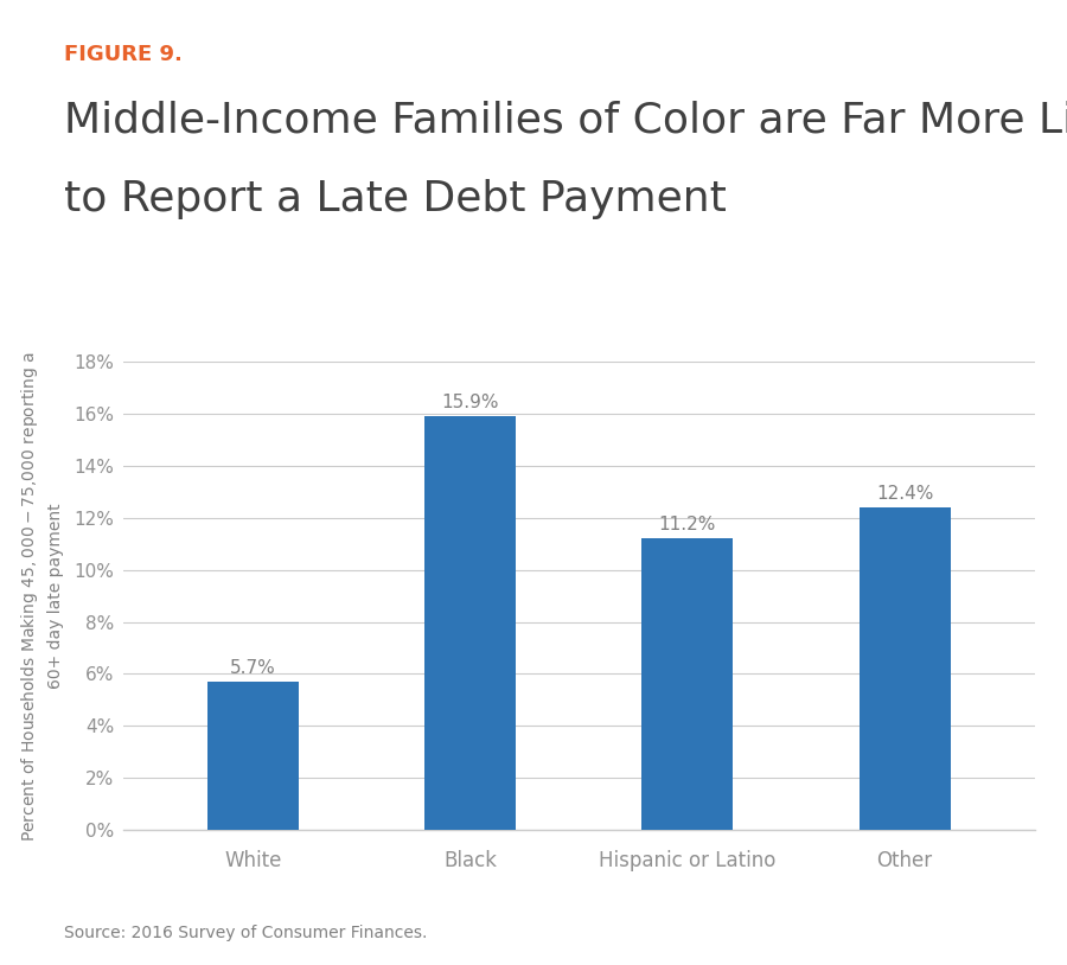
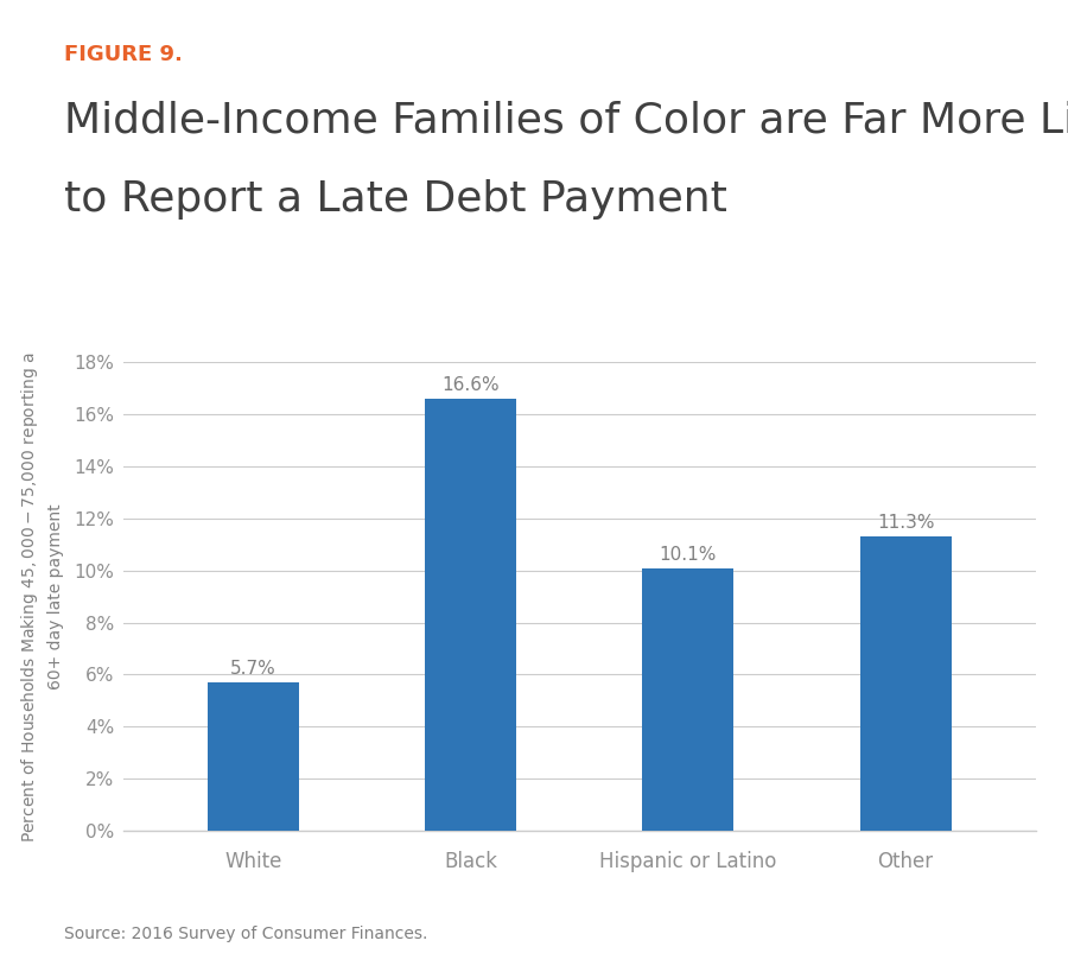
Black: 15.9% -> 16.6%
Hispanic or Latino: 11.2% -> 10.1%
Other: 12.4% -> 11.3%
